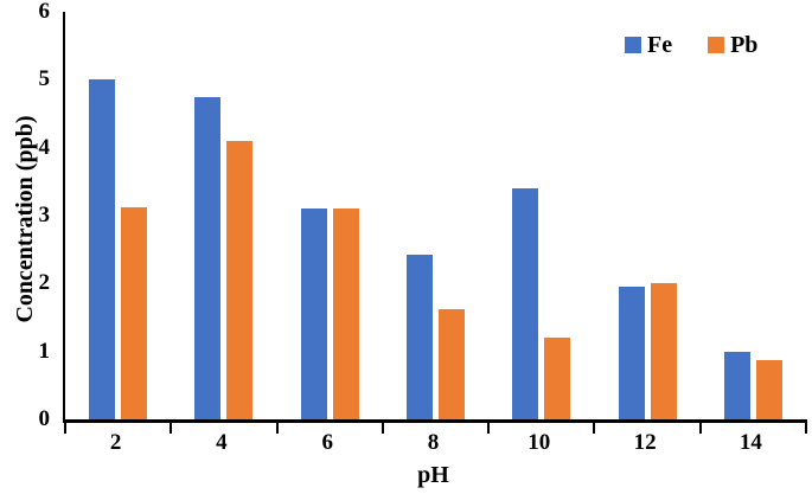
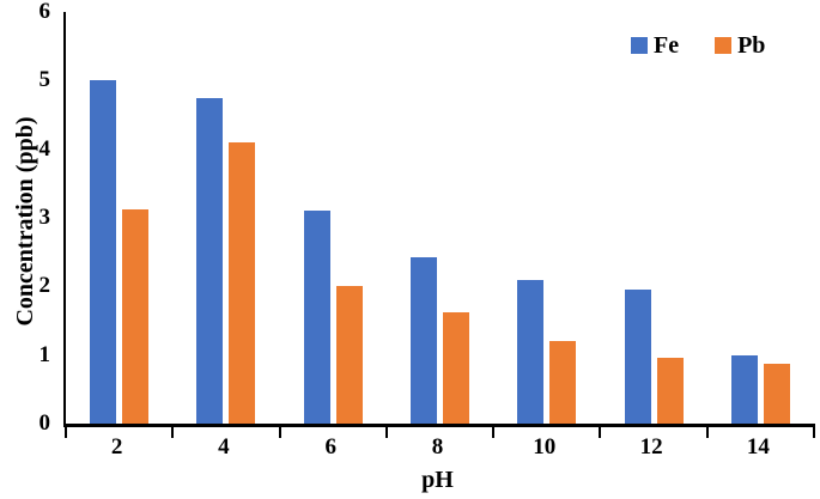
Pb/6: 3.1 -> 2.0
Fe/10: 3.4 -> 2.1
Pb/12: 2.0 -> 1.0
